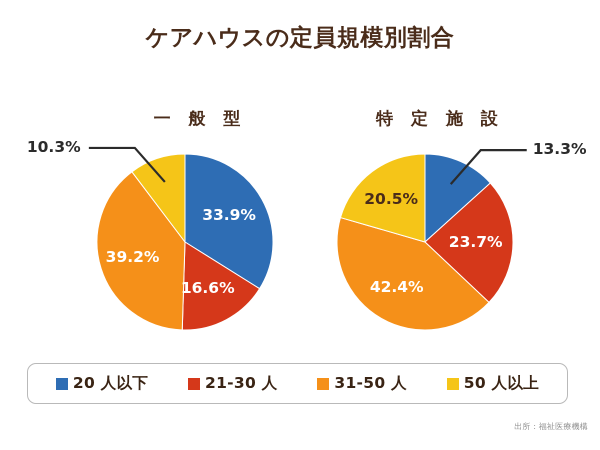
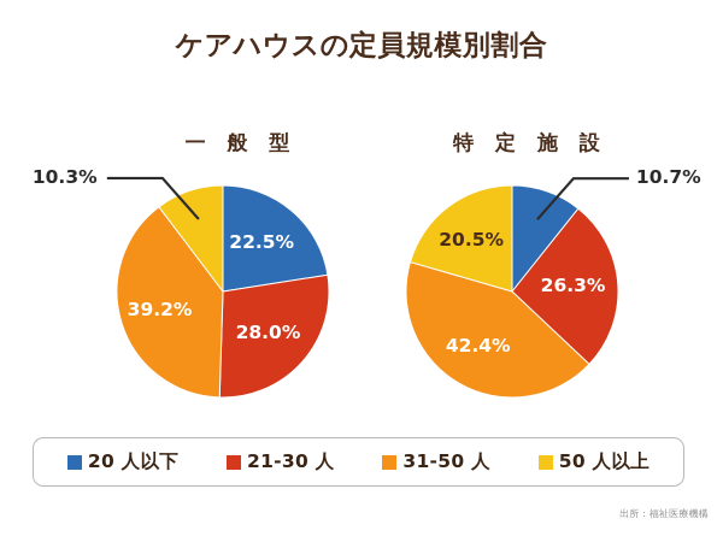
一 般 型/20 人以下: 33.9% -> 22.5%
一 般 型/21-30 人: 16.6% -> 28.0%
特 定 施 設/20 人以下: 13.3% -> 10.7%
特 定 施 設/21-30 人: 23.7% -> 26.3%
